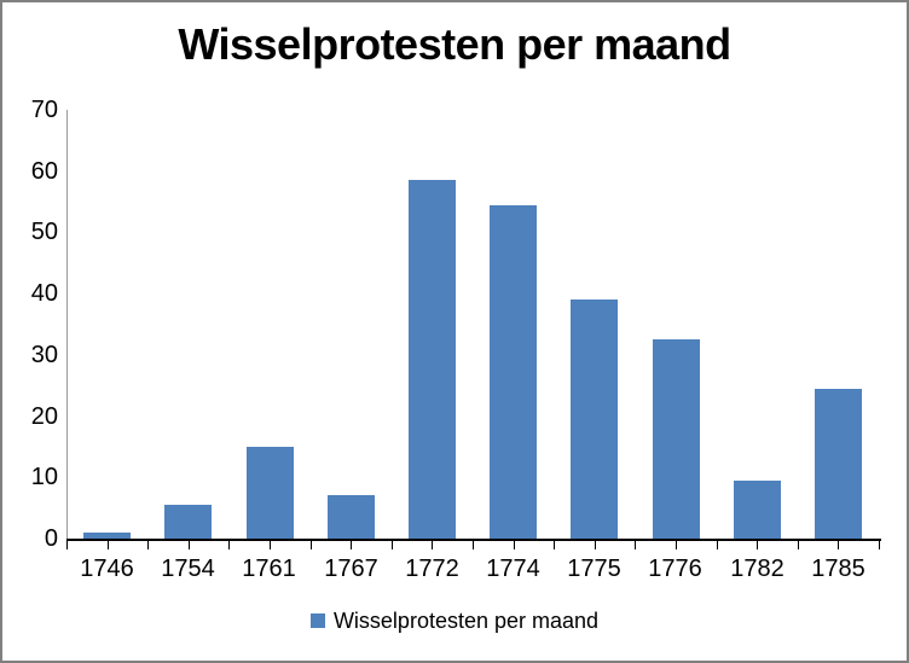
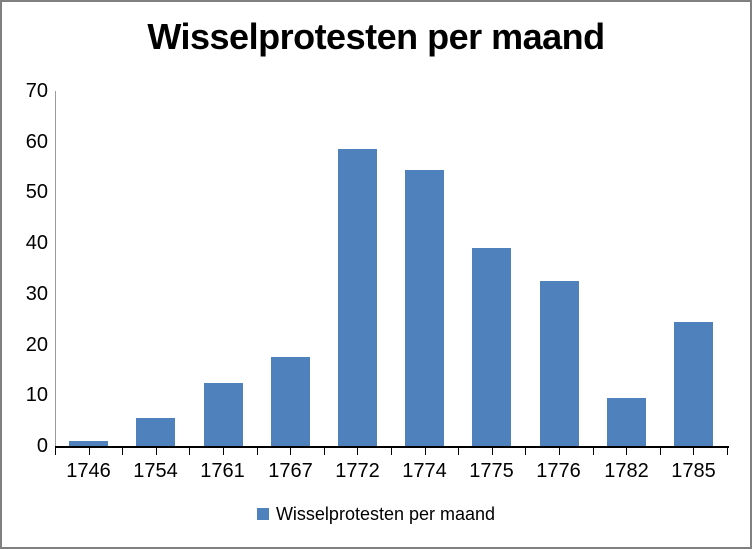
1761: 15 -> 12
1767: 7 -> 18
